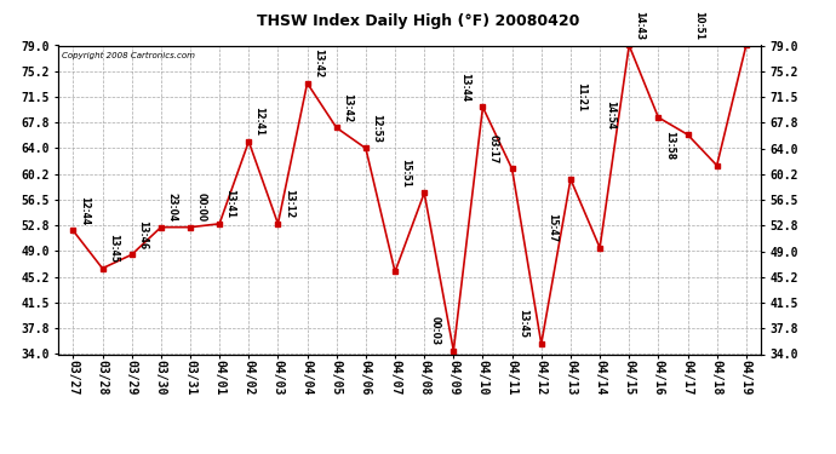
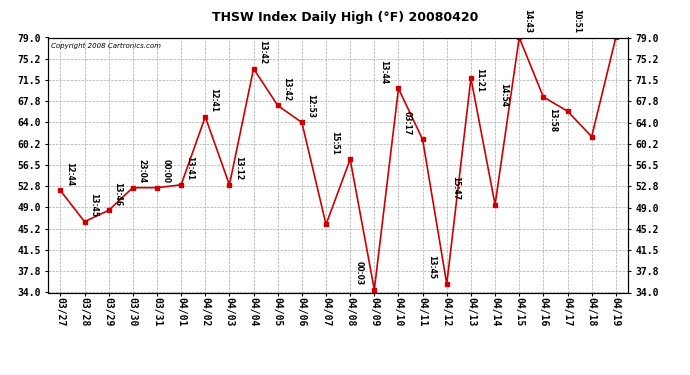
04/13: 59.5 -> 71.8
